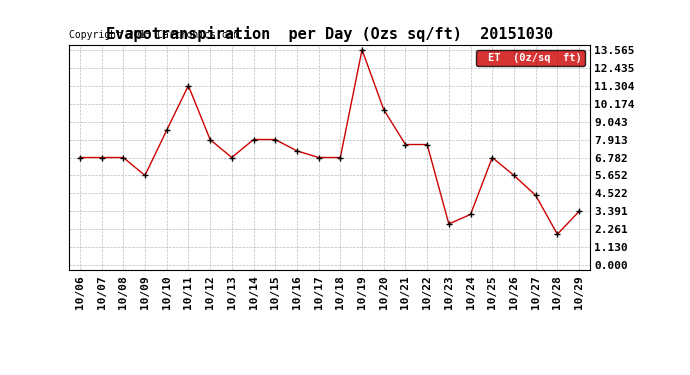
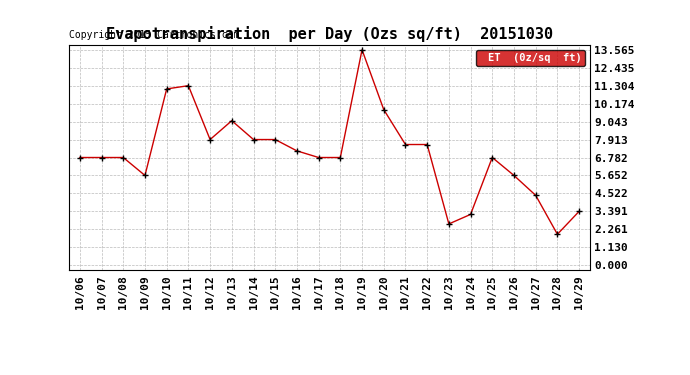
10/10: 8.5 -> 11.1
10/13: 6.8 -> 9.1
